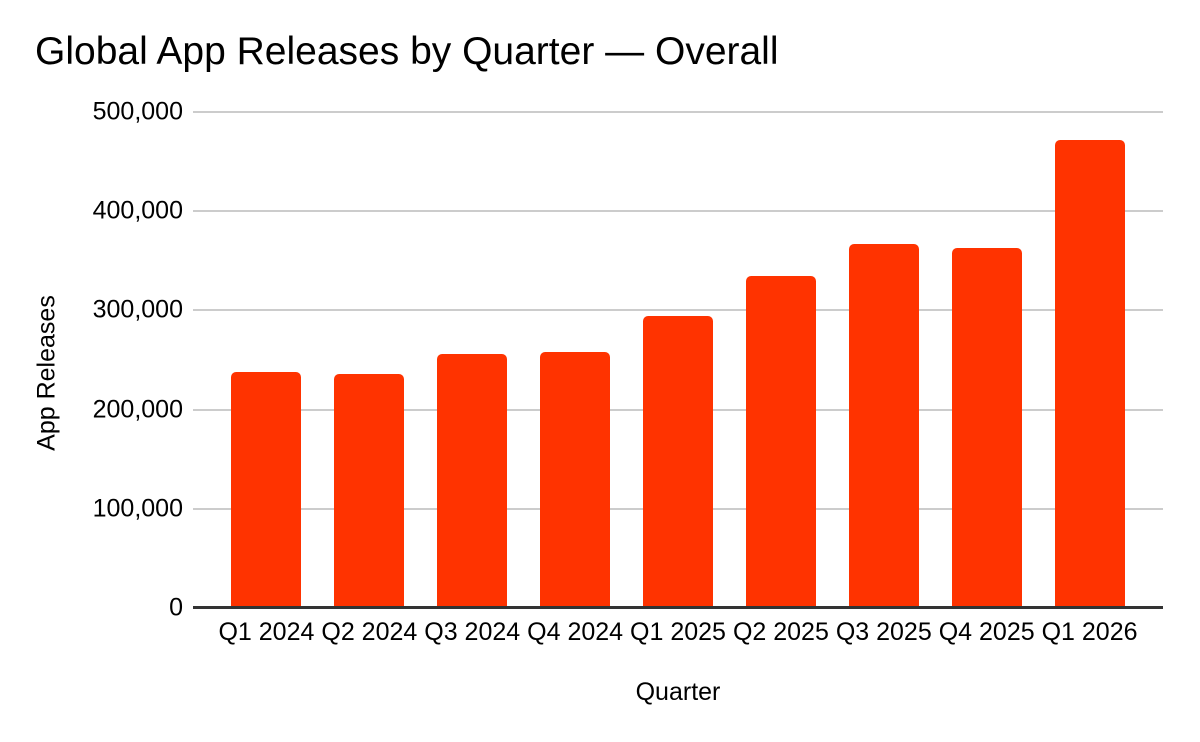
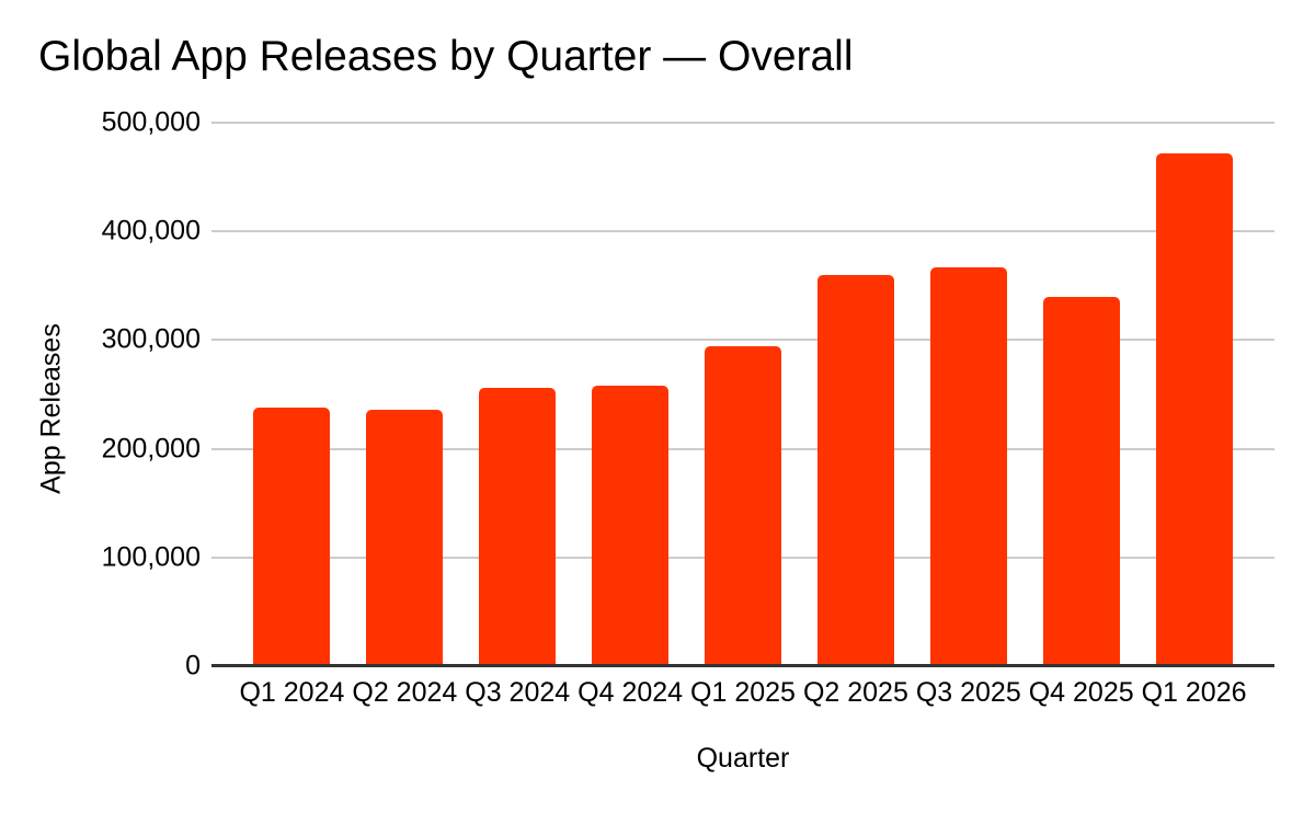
Q2 2025: 340000 -> 360000
Q4 2025: 360000 -> 340000
